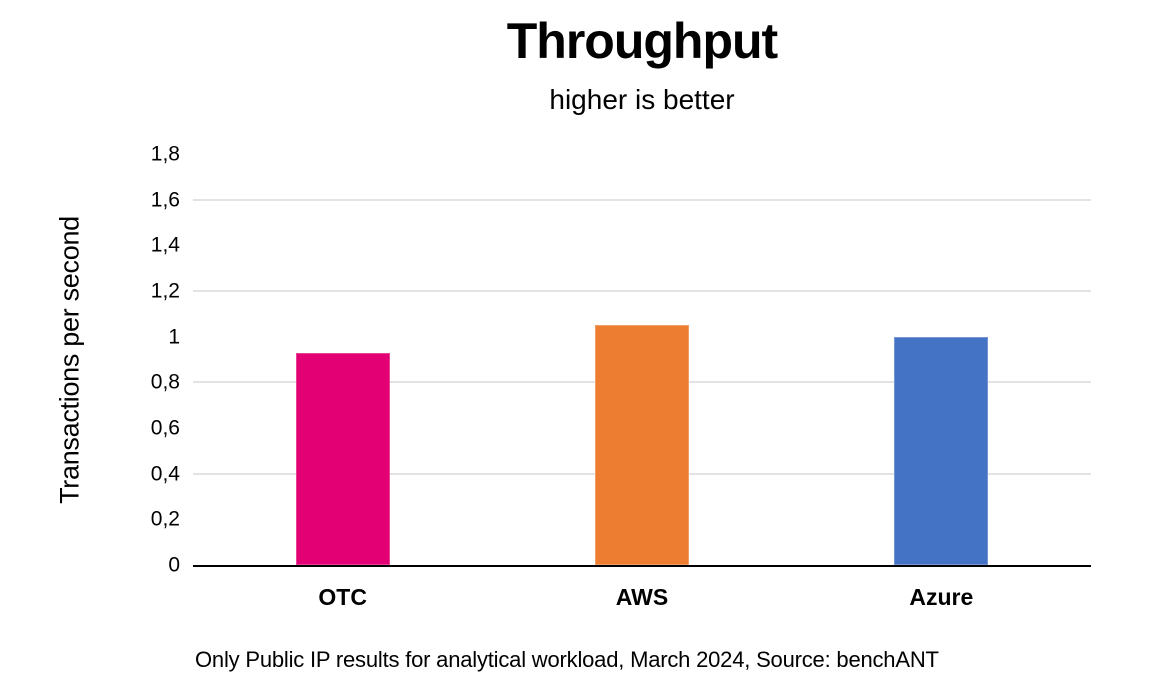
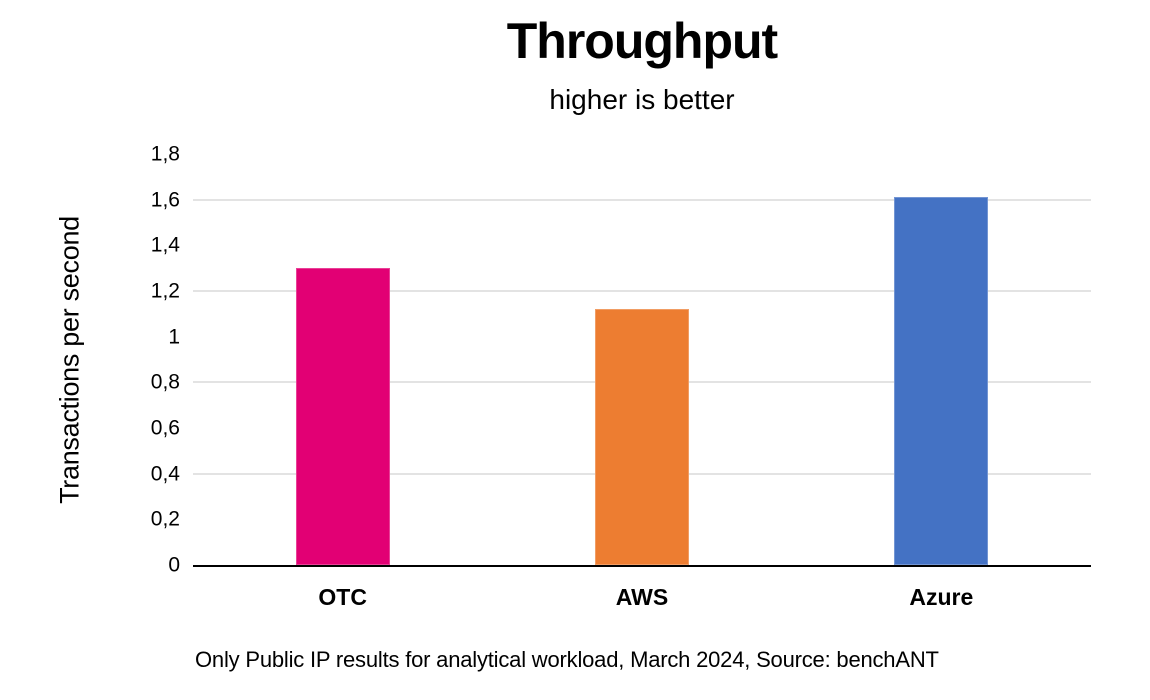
OTC: 0,93 -> 1,30
AWS: 1,05 -> 1,12
Azure: 1,00 -> 1,61
